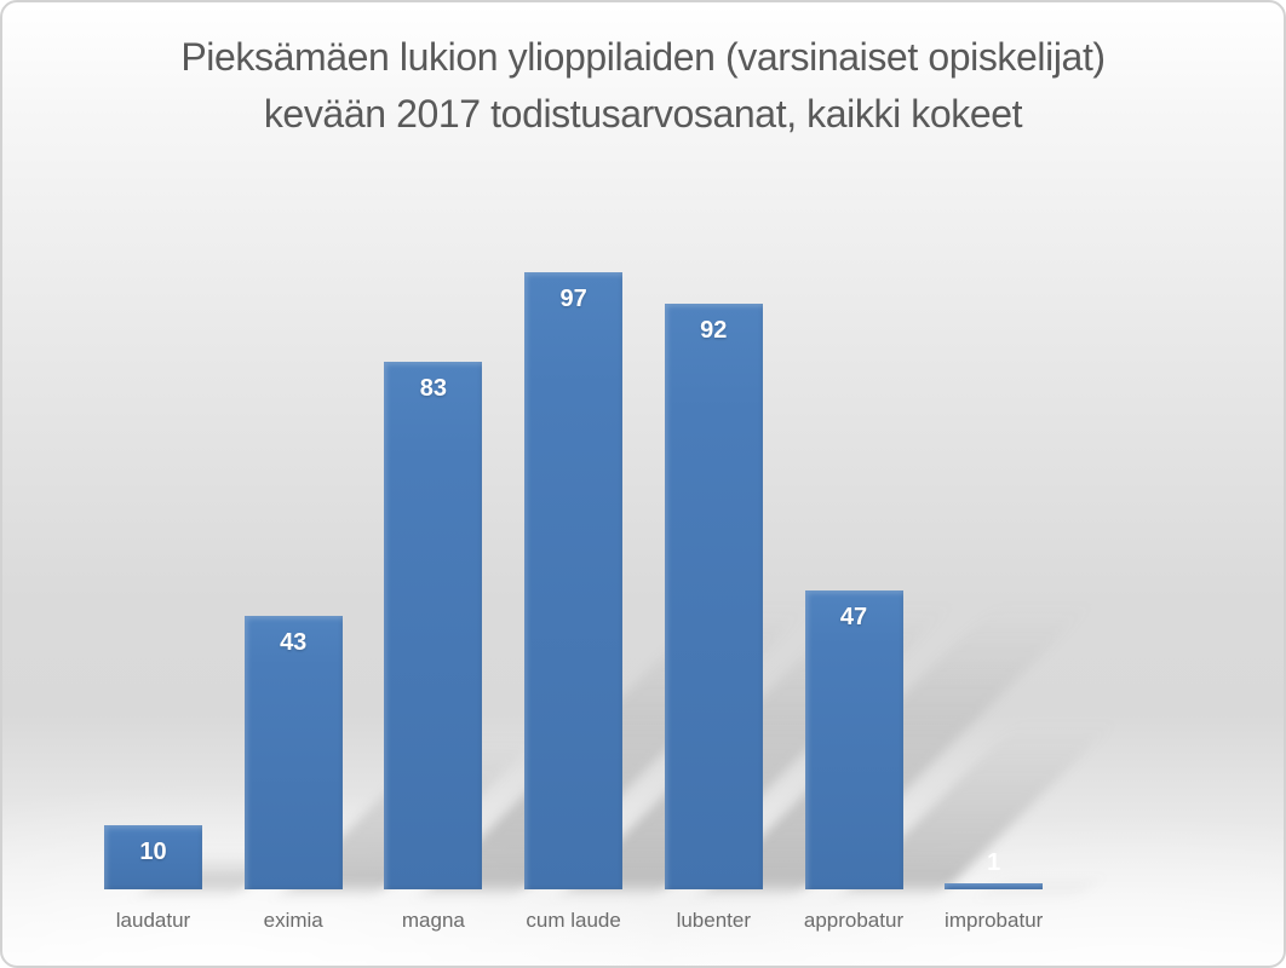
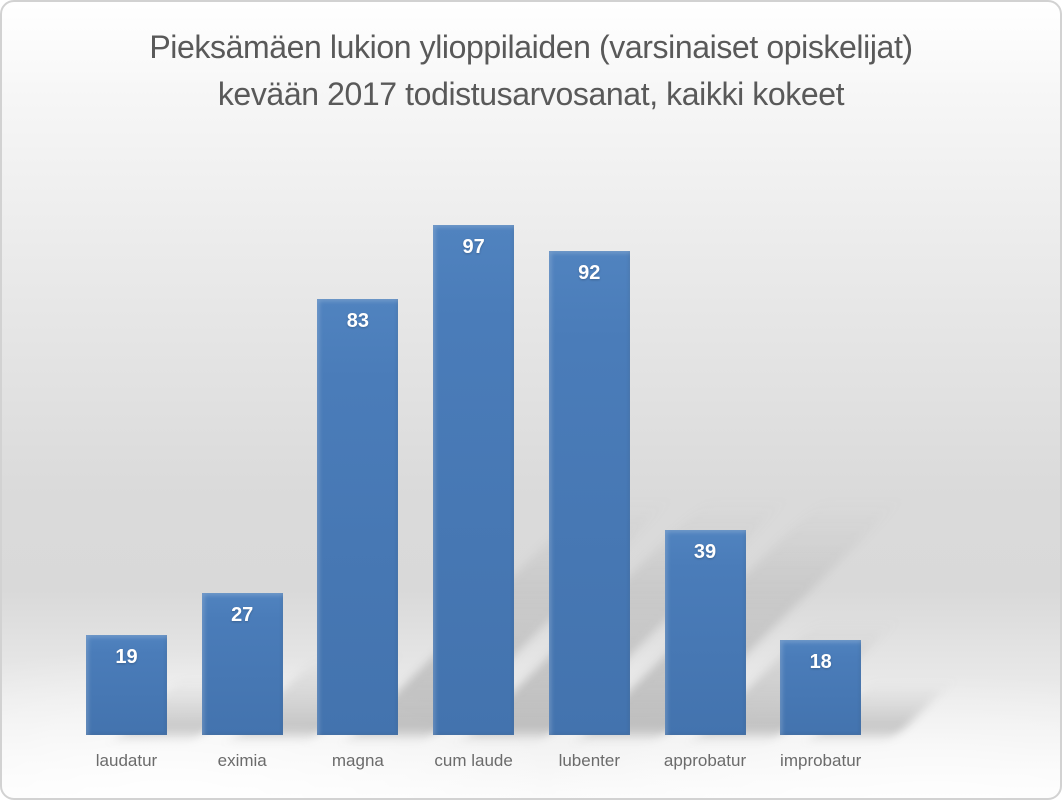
laudatur: 10 -> 19
eximia: 43 -> 27
approbatur: 47 -> 39
improbatur: 1 -> 18
